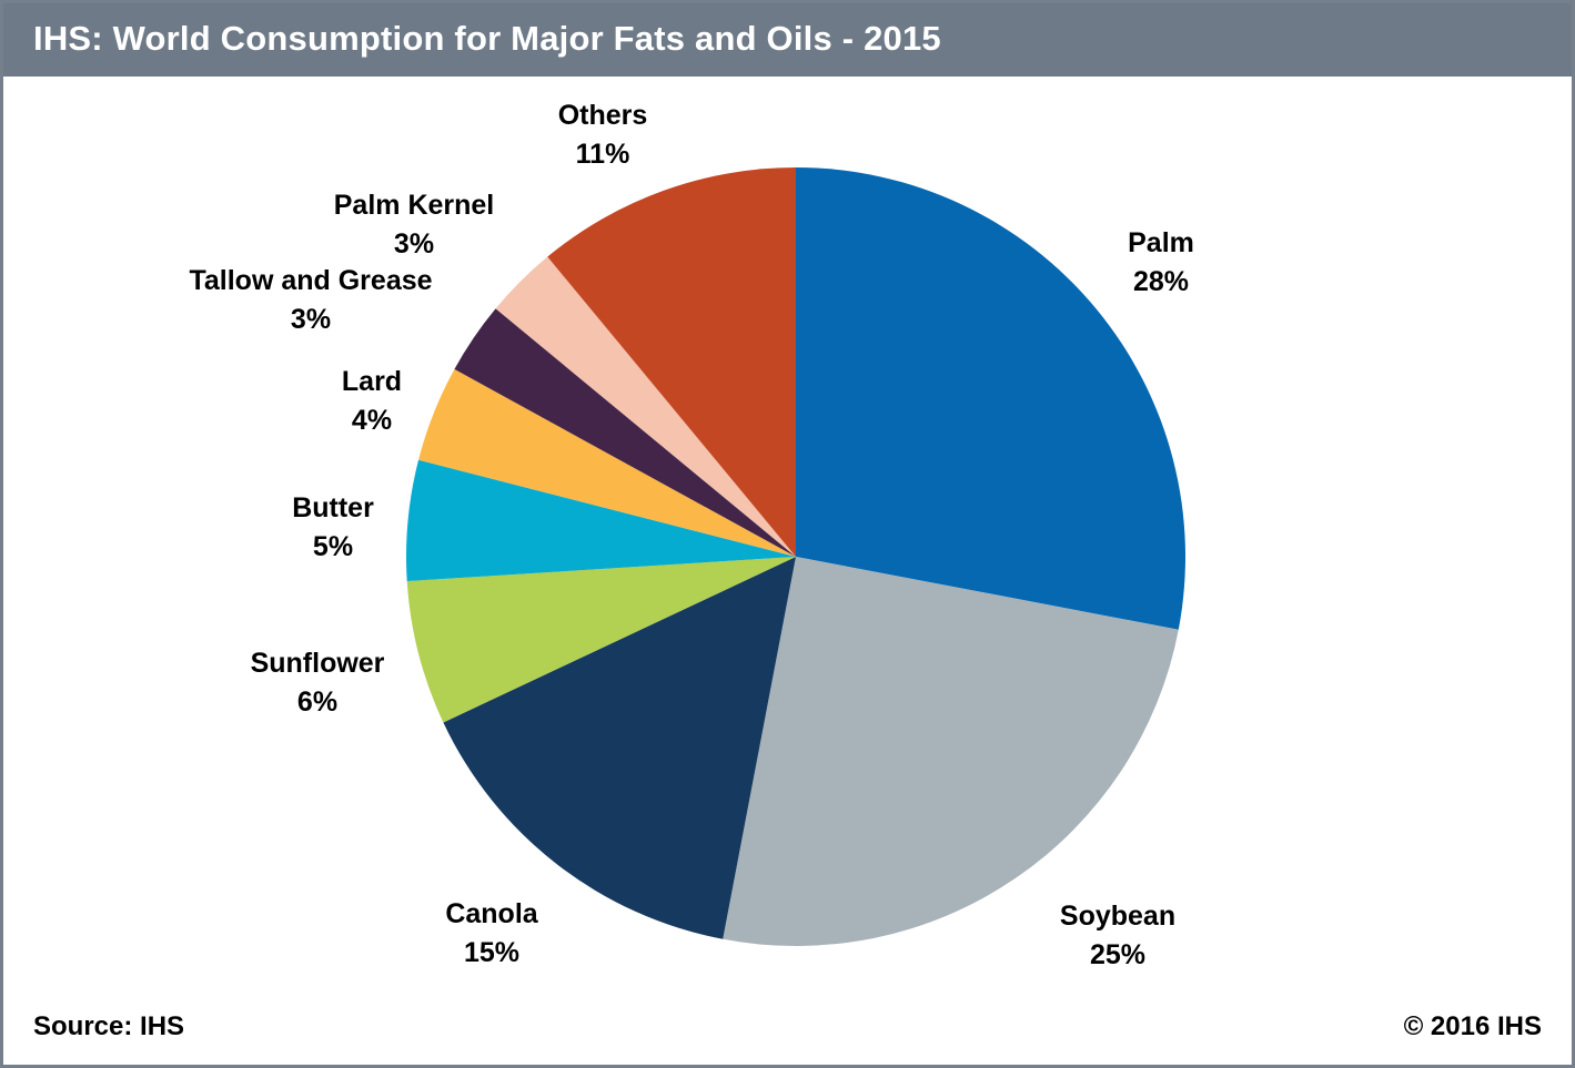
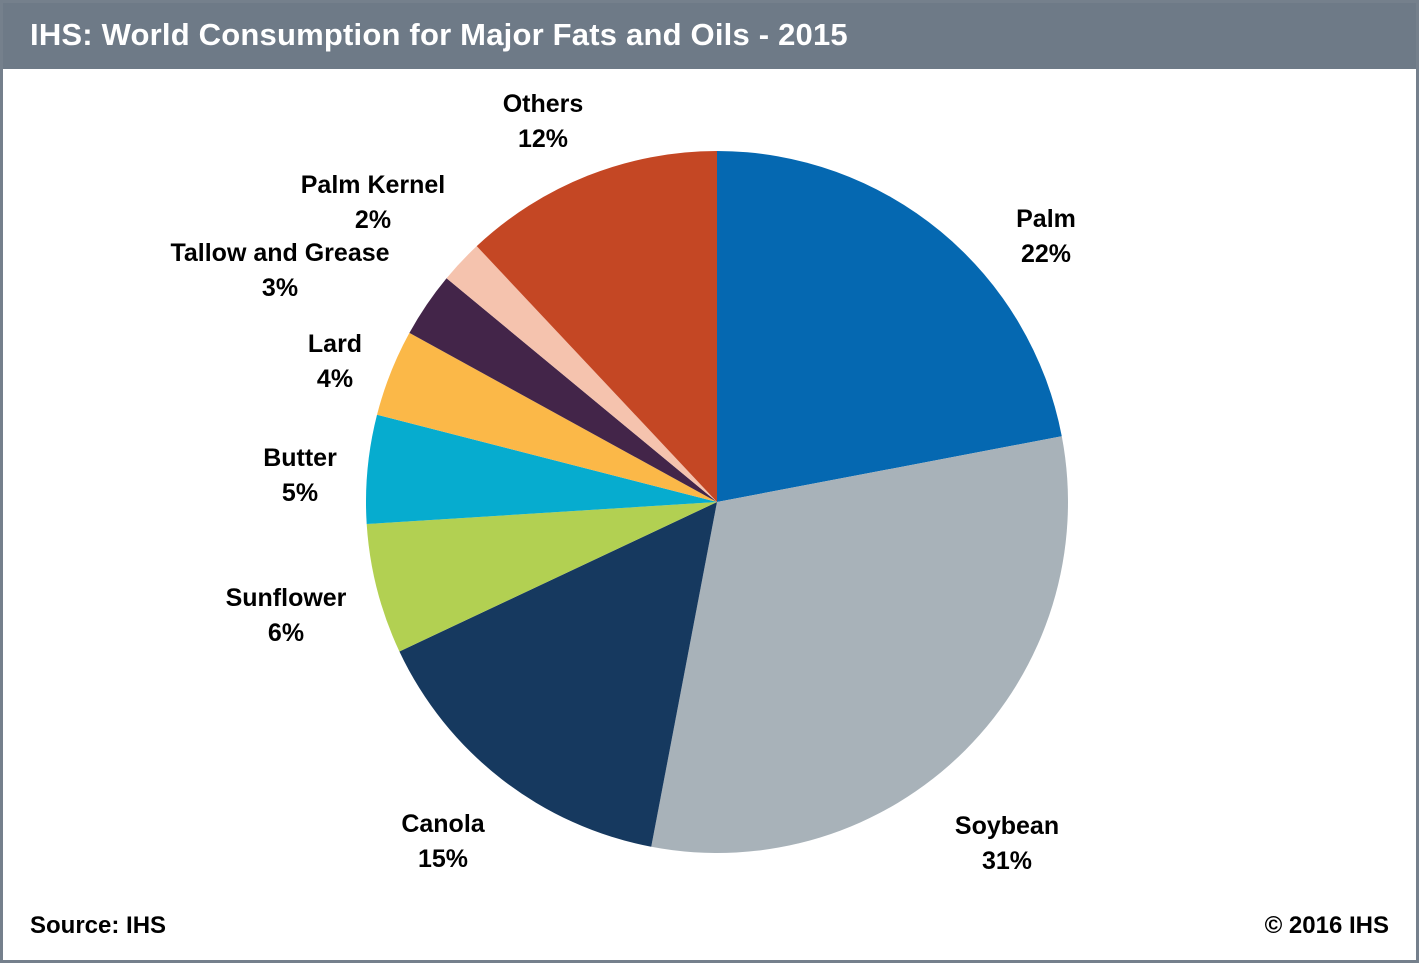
Palm: 28% -> 22%
Soybean: 25% -> 31%
Palm Kernel: 3% -> 2%
Others: 11% -> 12%
